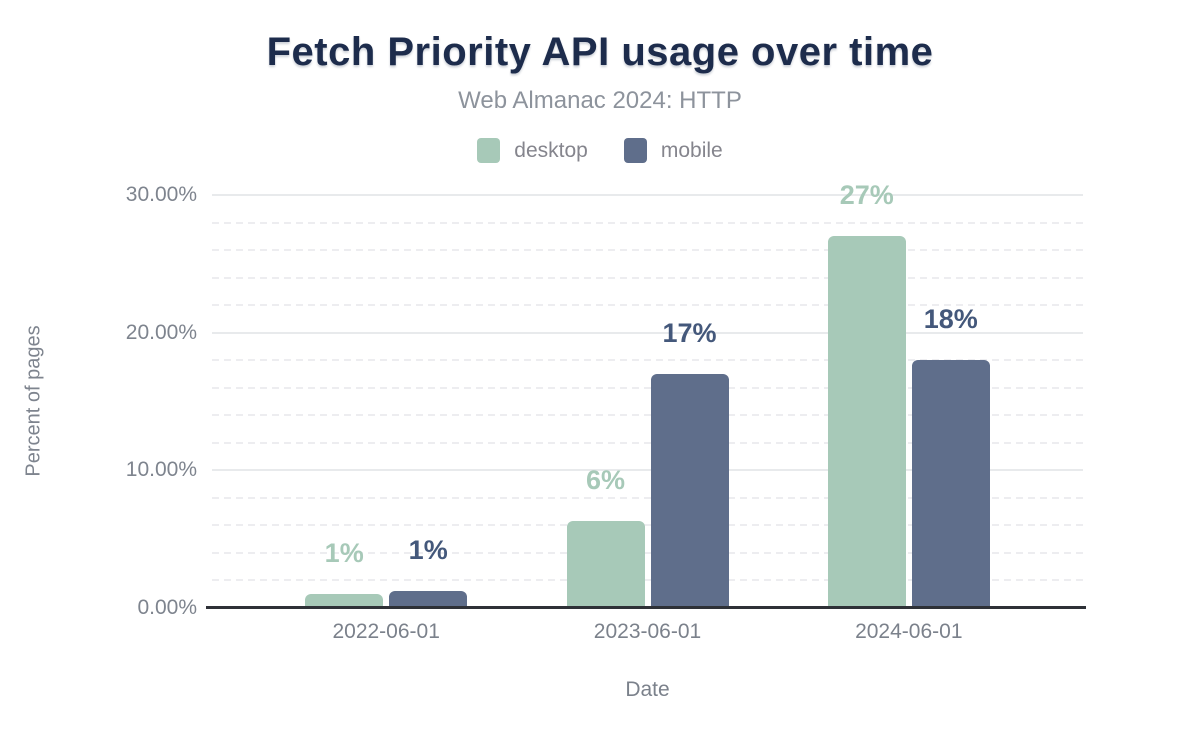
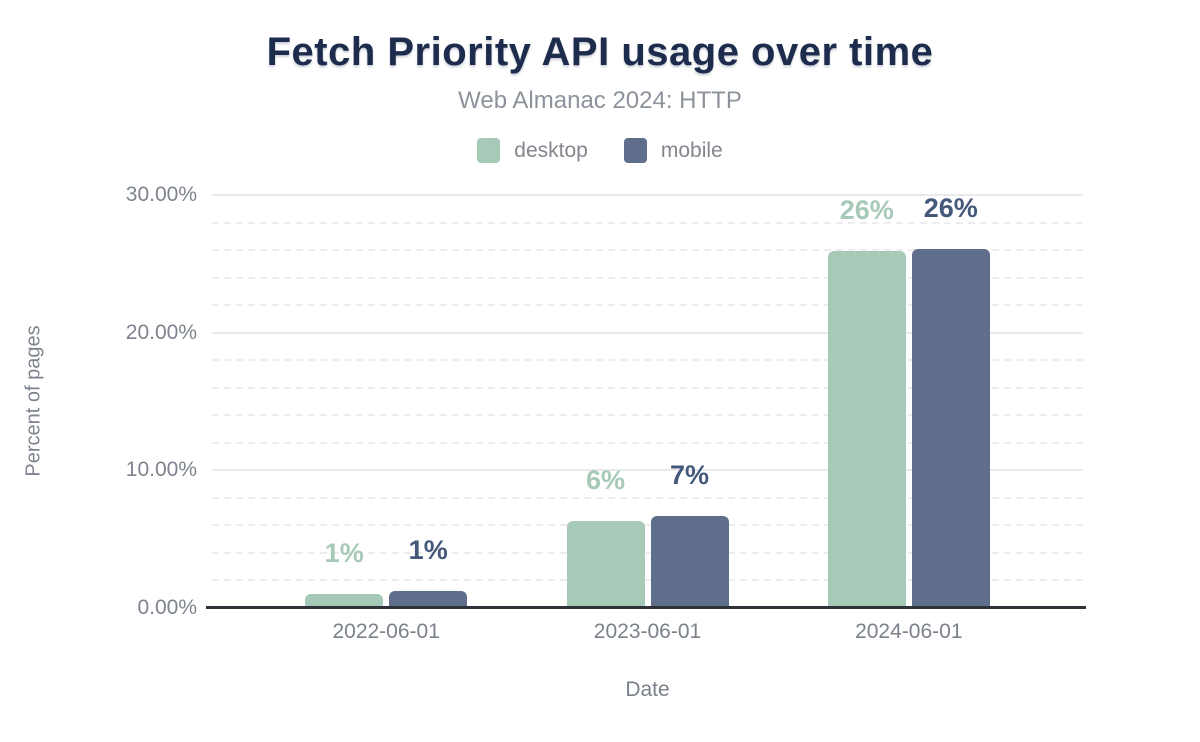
mobile/2023-06-01: 17% -> 7%
desktop/2024-06-01: 27% -> 26%
mobile/2024-06-01: 18% -> 26%
